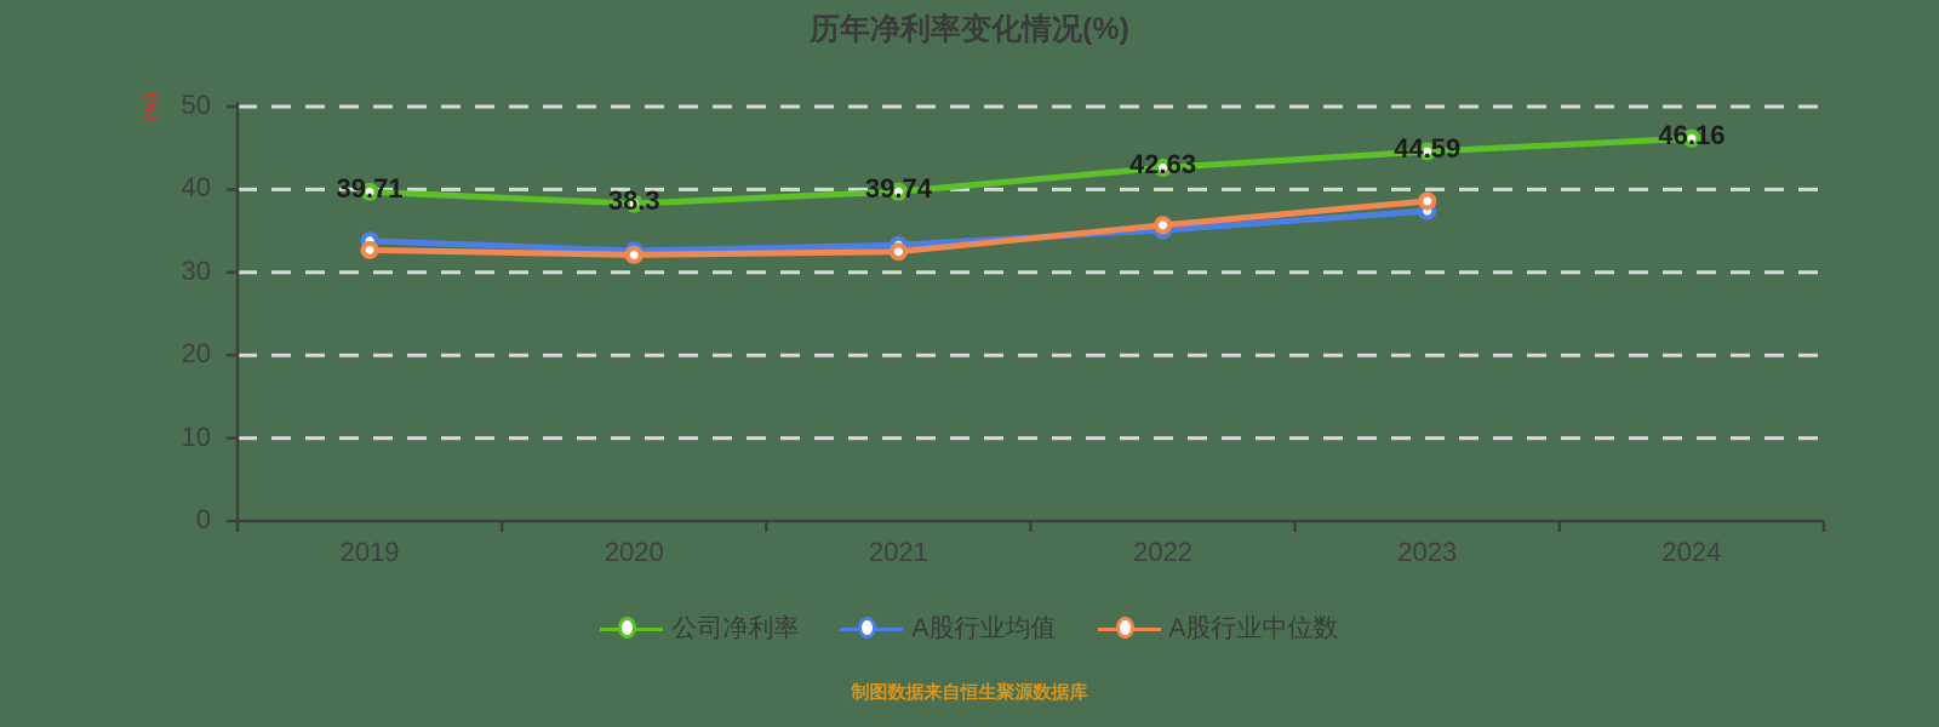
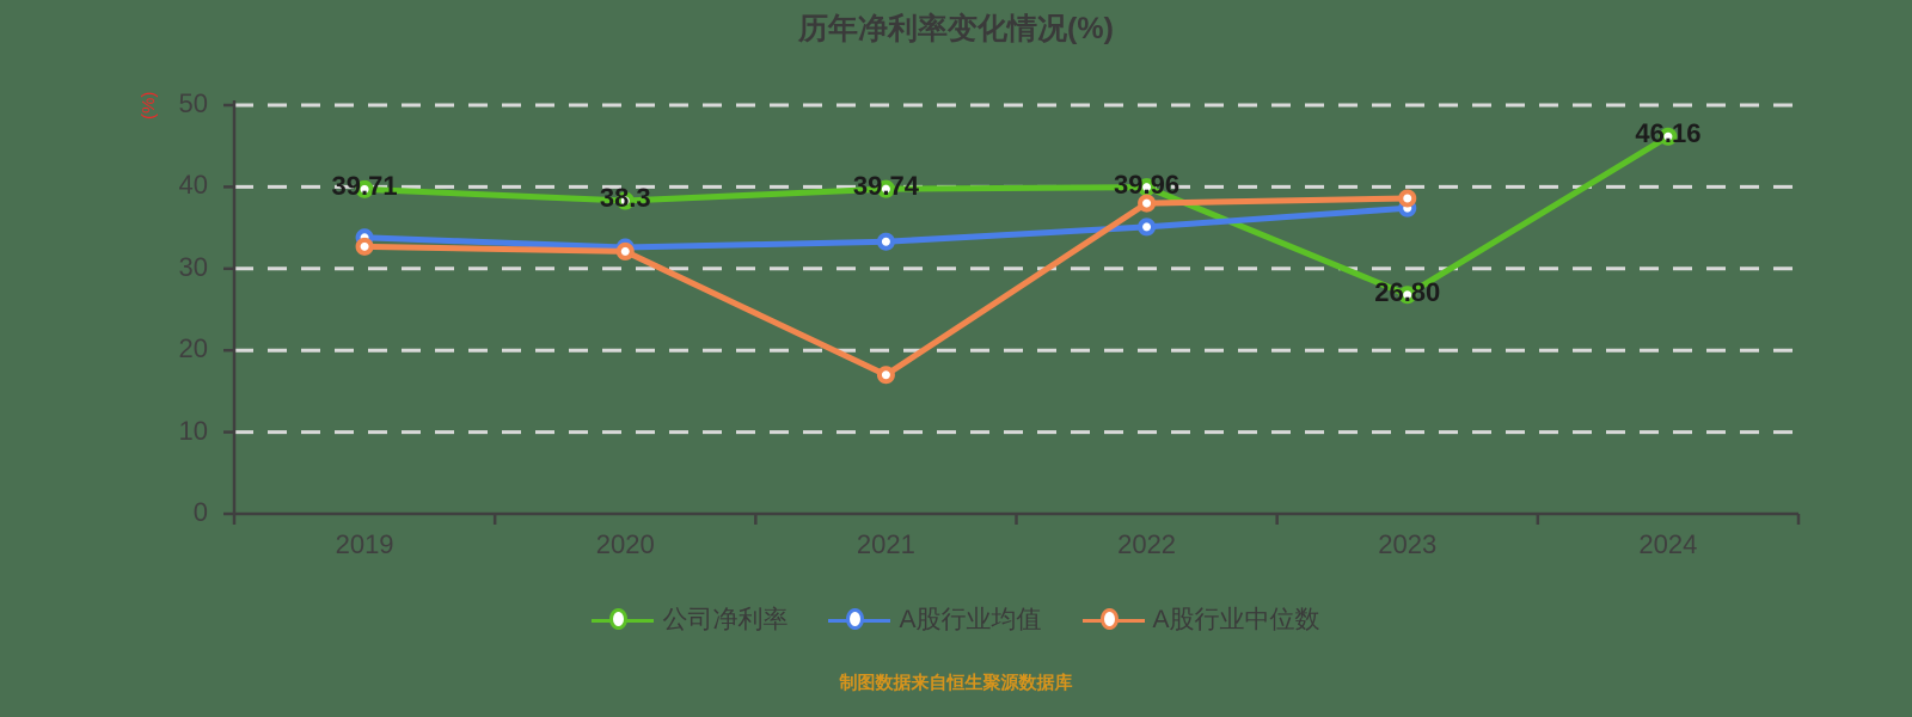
A股行业中位数/2021: 32 -> 17
公司净利率/2022: 42.63 -> 39.96
A股行业中位数/2022: 36 -> 38
公司净利率/2023: 44.59 -> 26.80
